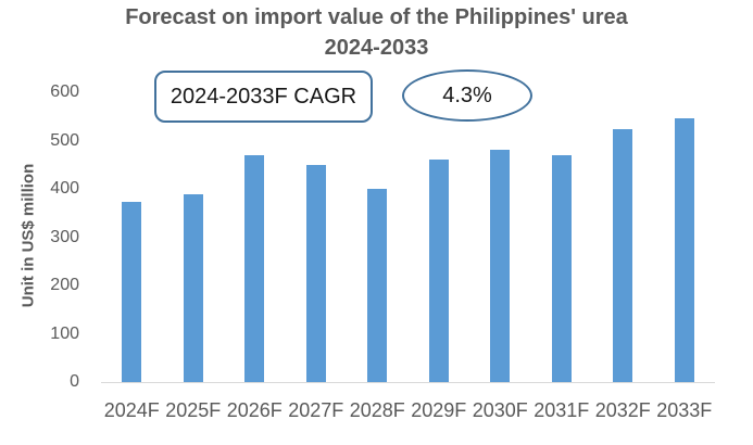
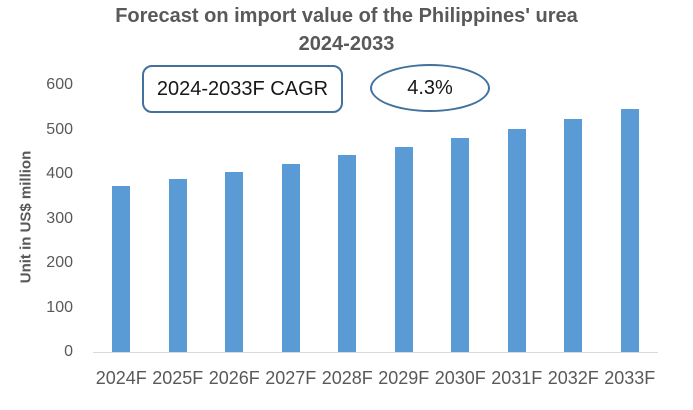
2026F: 470 -> 400
2027F: 450 -> 420
2028F: 400 -> 440
2031F: 470 -> 500
